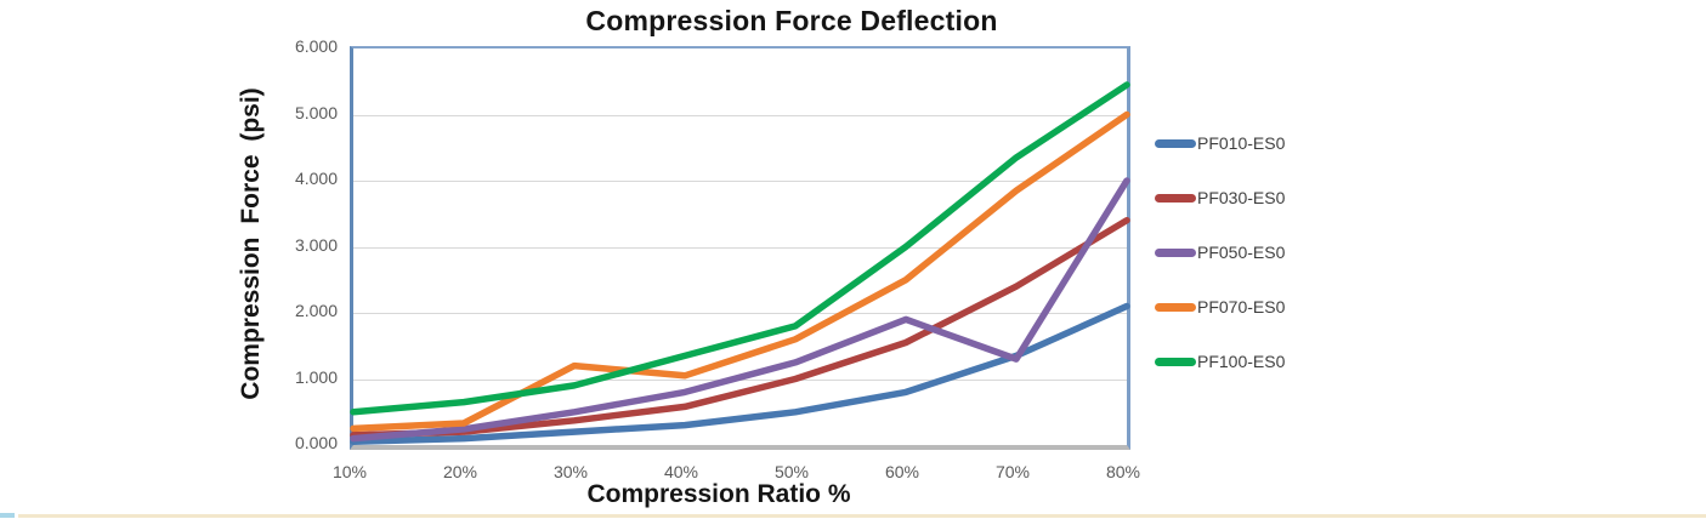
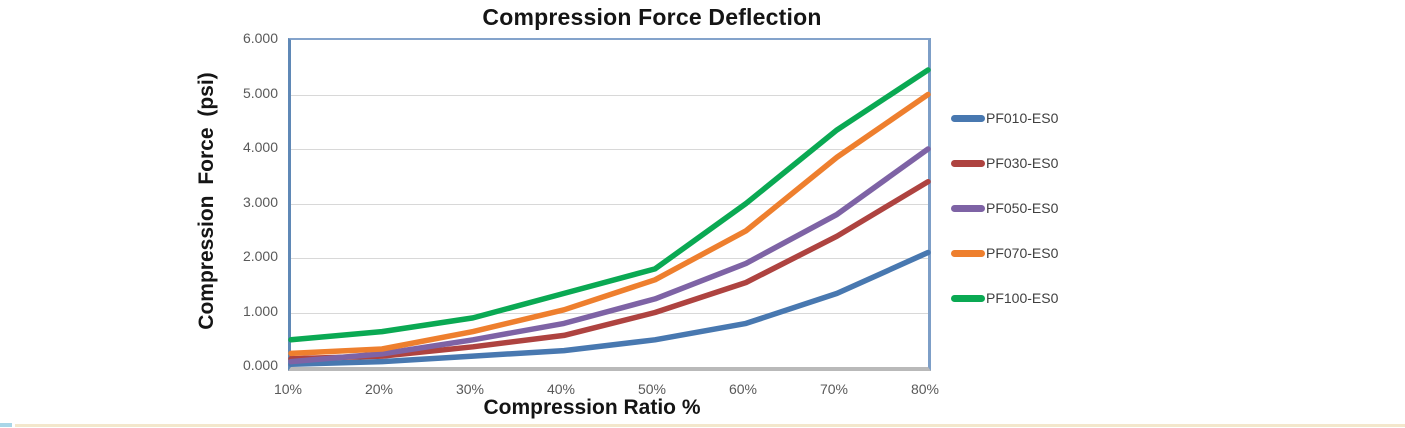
PF070-ES0/30%: 1.2 -> 0.7
PF050-ES0/70%: 1.3 -> 2.8
